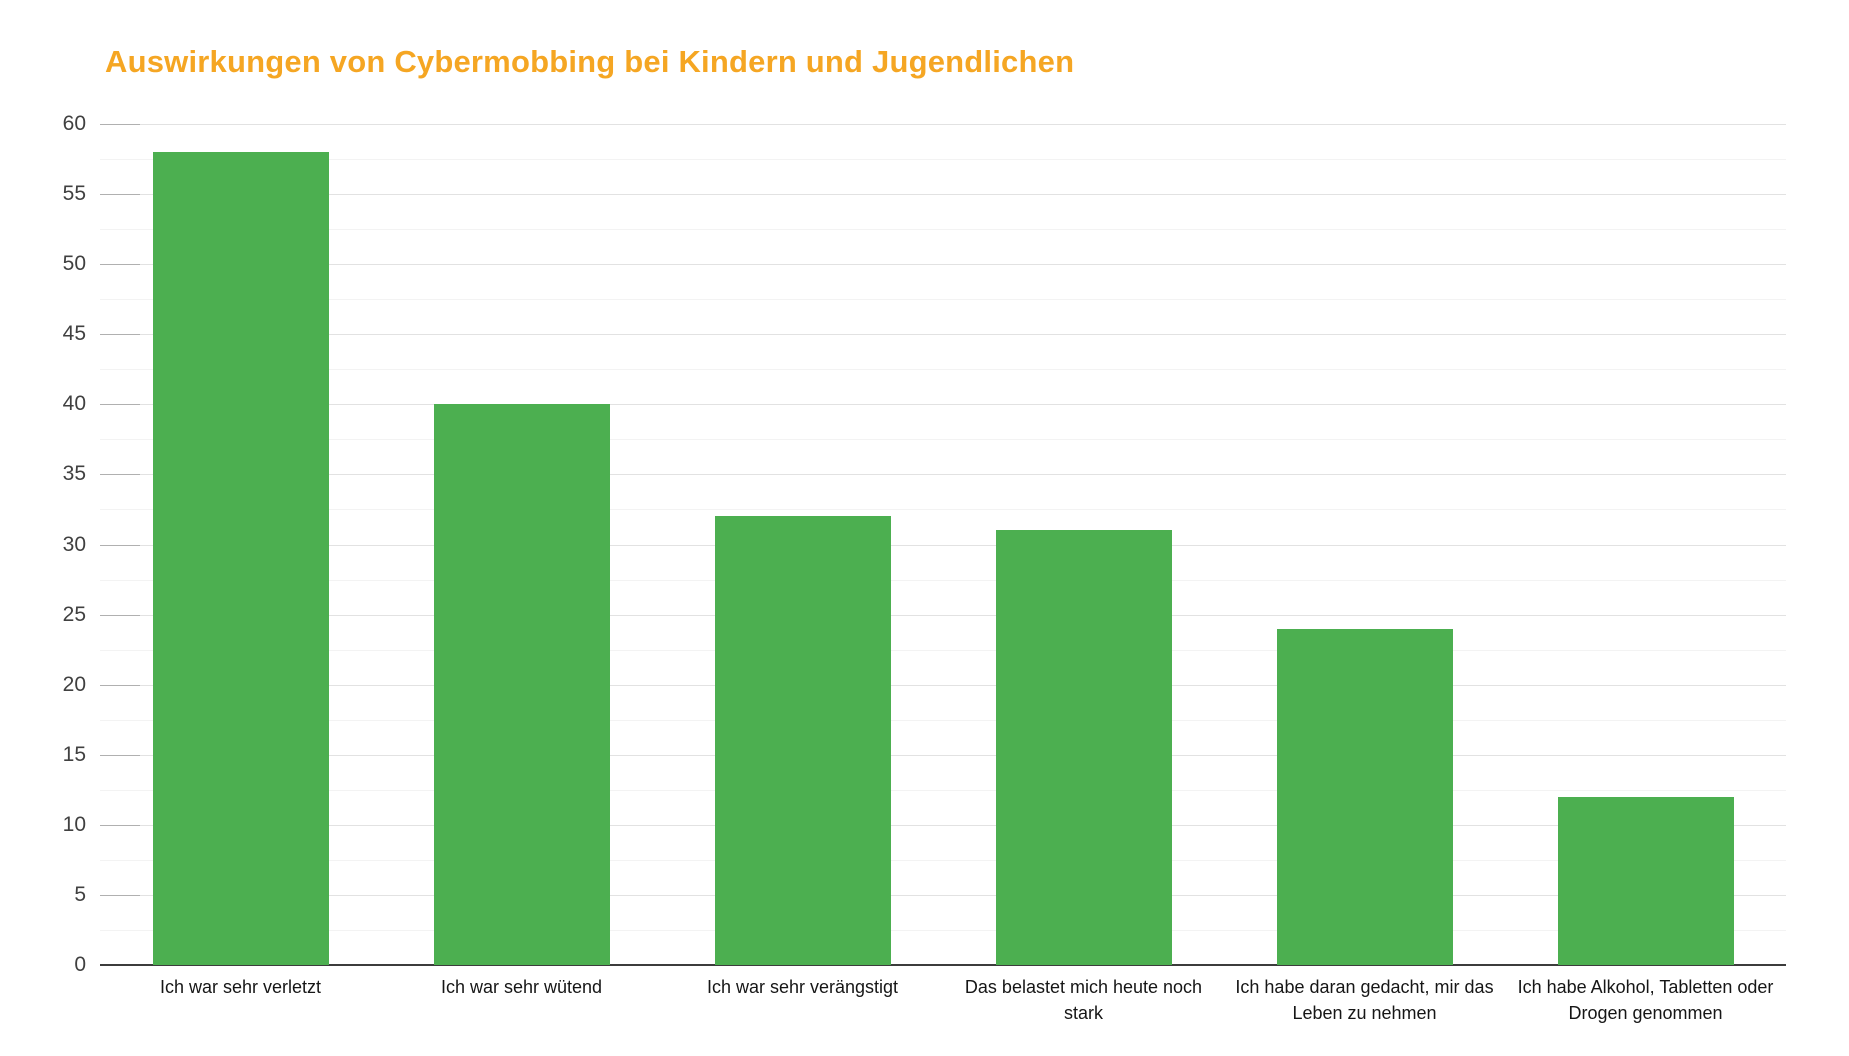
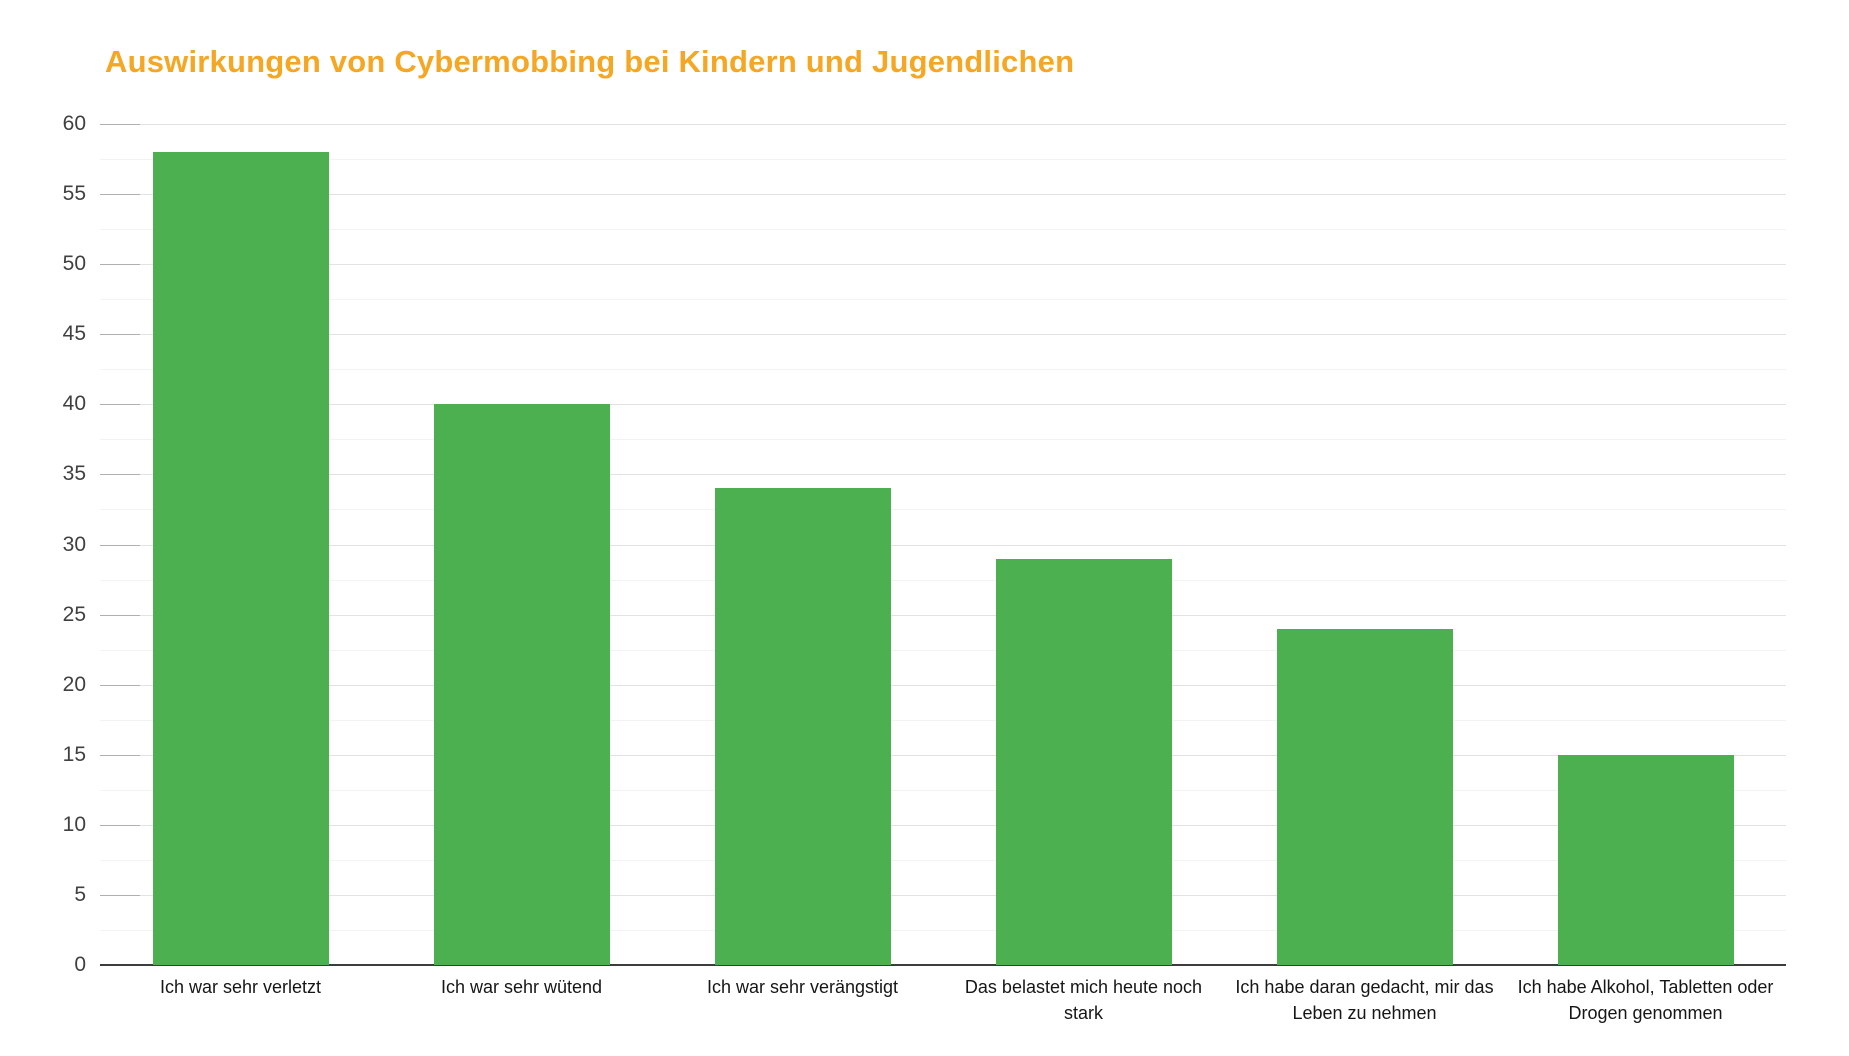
Ich war sehr verängstigt: 32 -> 34
Das belastet mich heute noch stark: 31 -> 29
Ich habe Alkohol, Tabletten oder Drogen genommen: 12 -> 15
